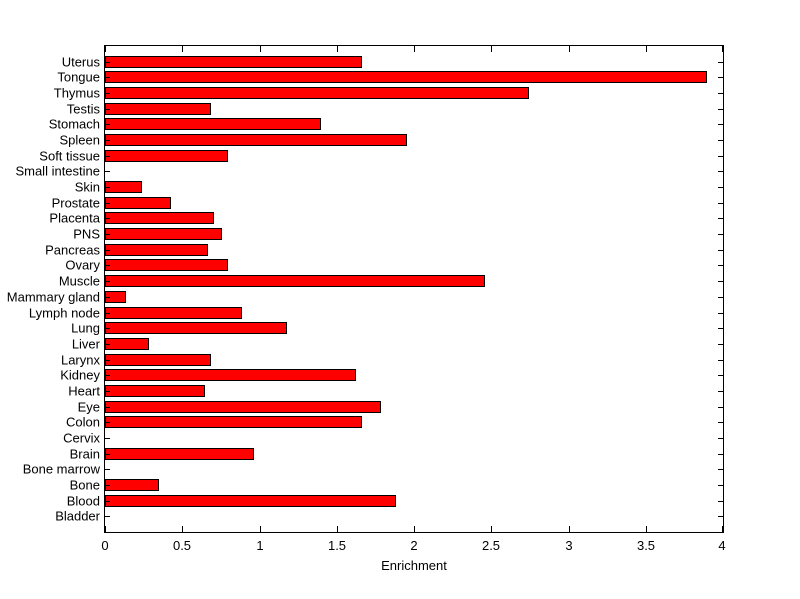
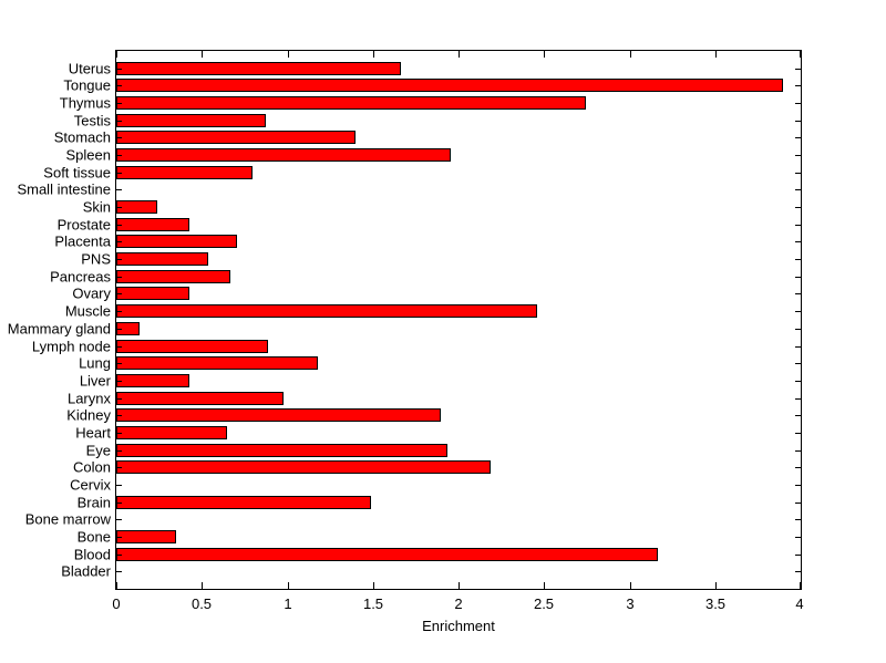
Testis: 0.68 -> 0.87
PNS: 0.75 -> 0.53
Ovary: 0.79 -> 0.42
Liver: 0.28 -> 0.42
Larynx: 0.68 -> 0.97
Kidney: 1.62 -> 1.89
Eye: 1.78 -> 1.93
Colon: 1.66 -> 2.18
Brain: 0.96 -> 1.48
Blood: 1.88 -> 3.16
